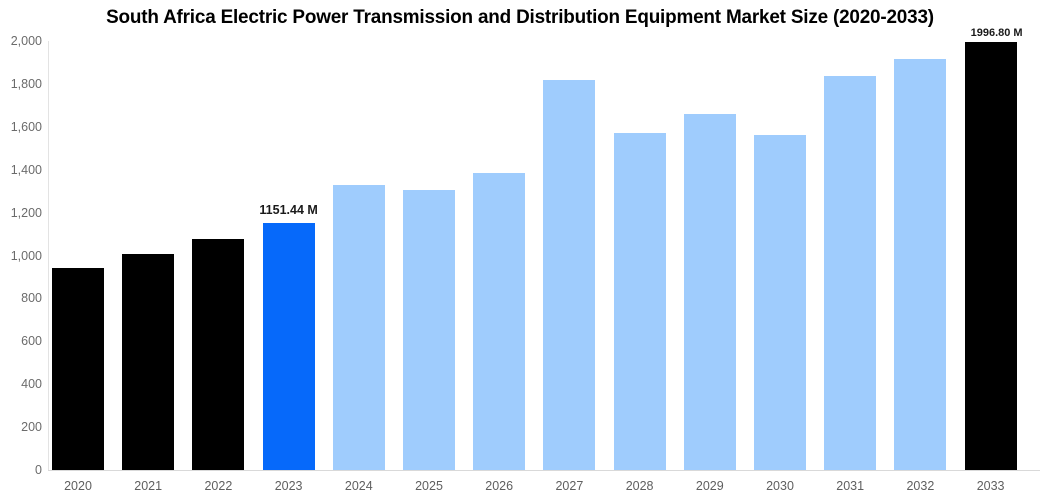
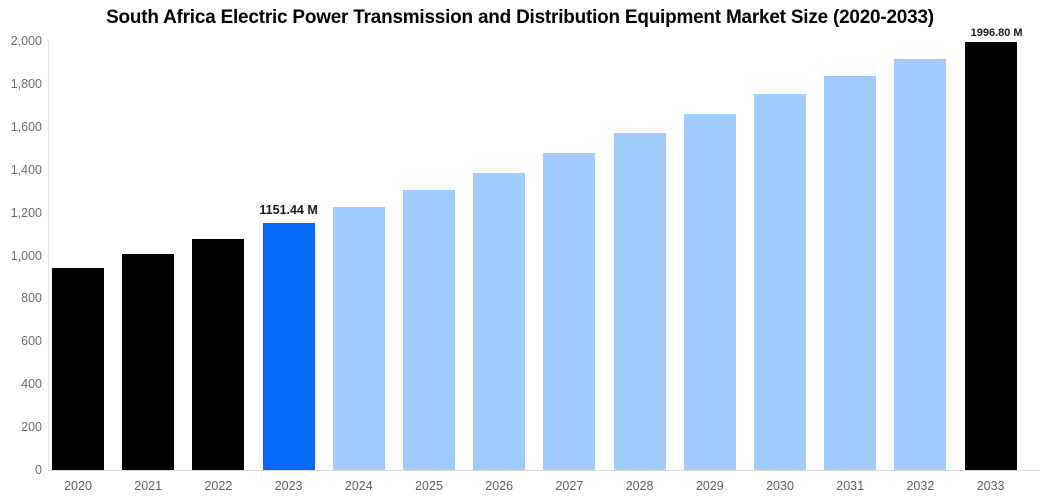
2024: 1330 -> 1230
2027: 1820 -> 1480
2030: 1560 -> 1750
